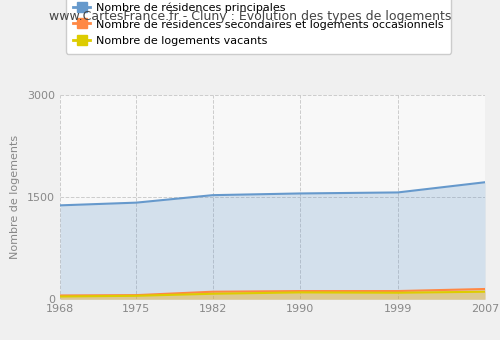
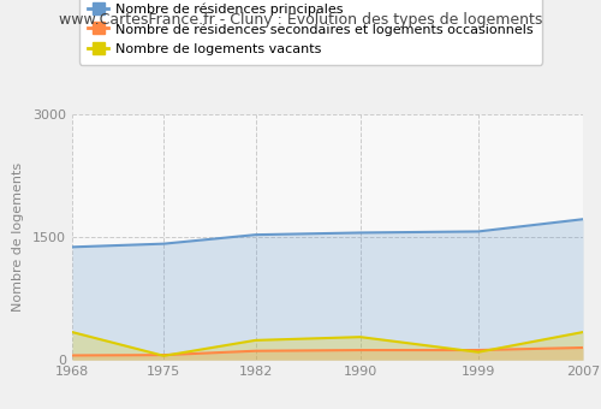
Nombre de logements vacants/1968: 40 -> 340
Nombre de logements vacants/1982: 80 -> 240
Nombre de logements vacants/1990: 100 -> 280
Nombre de logements vacants/2007: 110 -> 340
